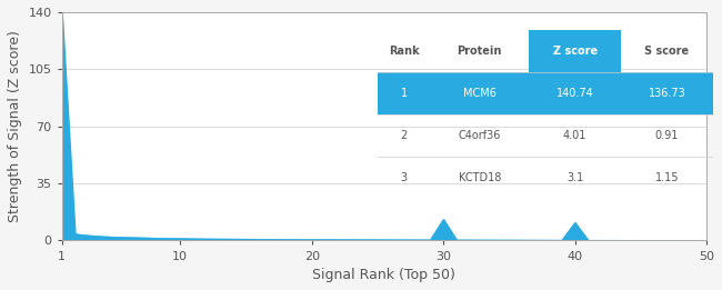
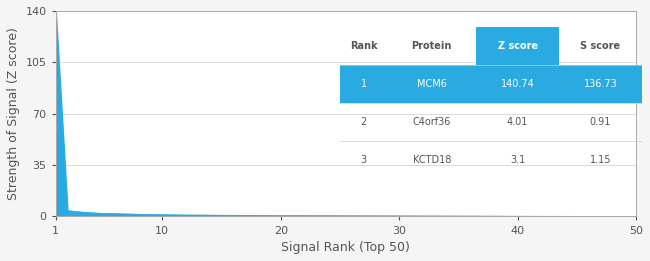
30: 13 -> 0
40: 11 -> 0
